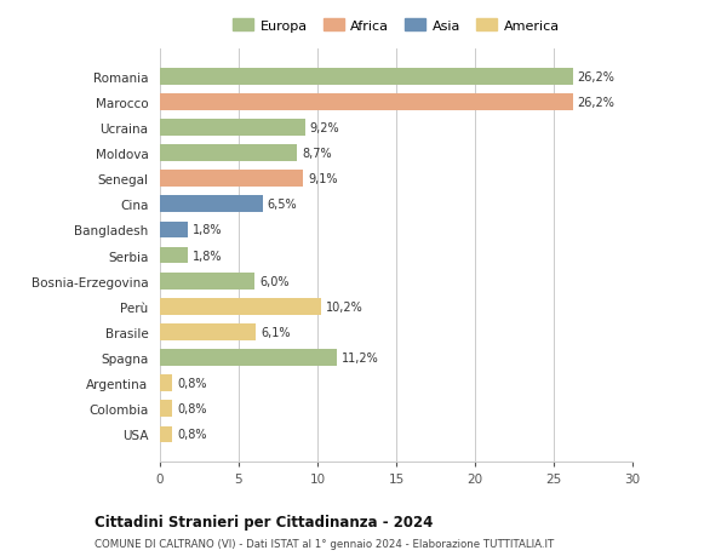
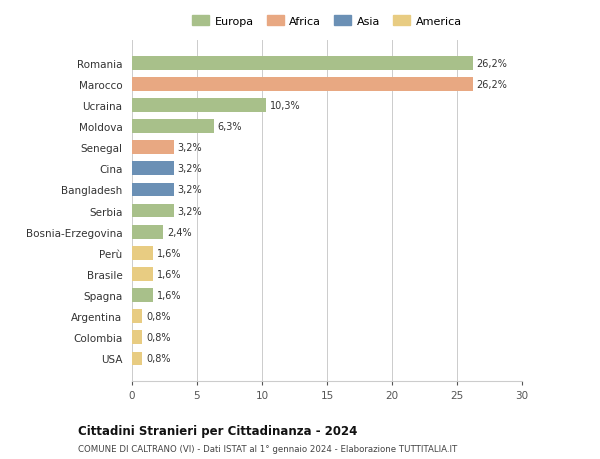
Ucraina: 9,2% -> 10,3%
Moldova: 8,7% -> 6,3%
Senegal: 9,1% -> 3,2%
Cina: 6,5% -> 3,2%
Bangladesh: 1,8% -> 3,2%
Serbia: 1,8% -> 3,2%
Bosnia-Erzegovina: 6,0% -> 2,4%
Perù: 10,2% -> 1,6%
Brasile: 6,1% -> 1,6%
Spagna: 11,2% -> 1,6%
